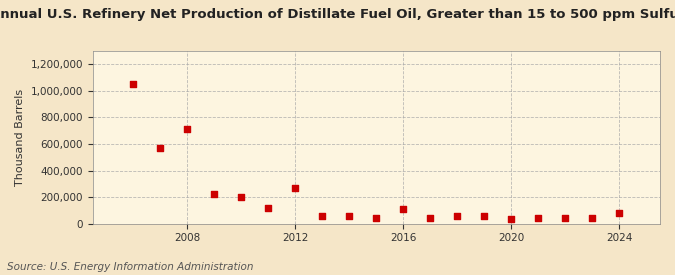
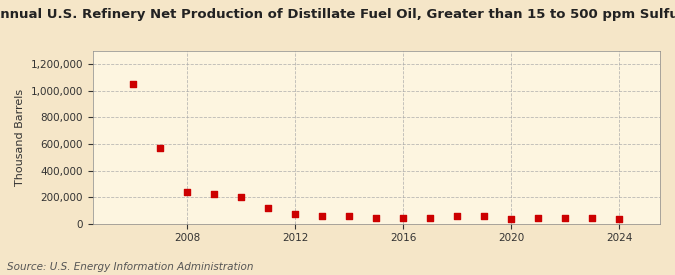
2008: 710,000 -> 240,000
2012: 270,000 -> 70,000
2016: 110,000 -> 40,000
2024: 80,000 -> 40,000
